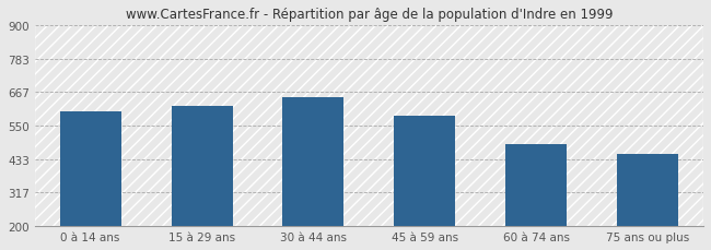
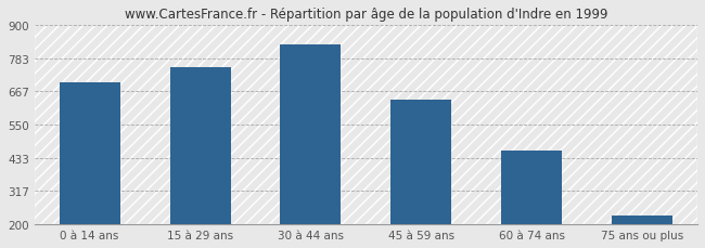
0 à 14 ans: 600 -> 700
15 à 29 ans: 620 -> 750
30 à 44 ans: 650 -> 833
45 à 59 ans: 585 -> 638
60 à 74 ans: 485 -> 460
75 ans ou plus: 450 -> 232
